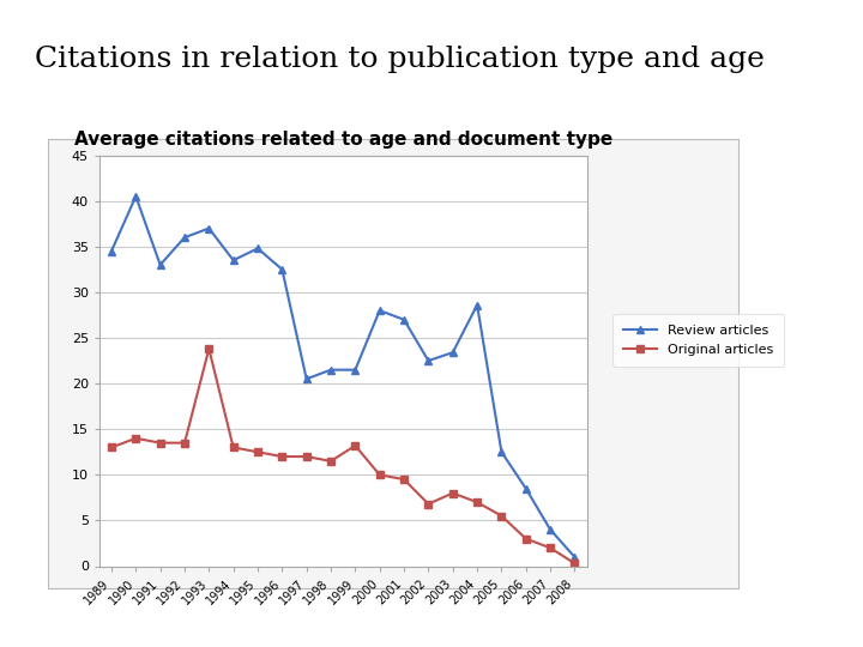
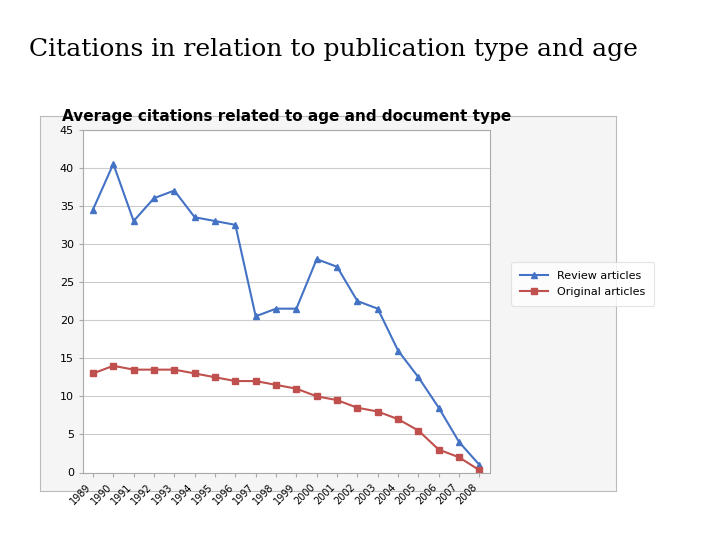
Original articles/1993: 23.8 -> 13.5
Review articles/1995: 34.8 -> 33.0
Original articles/1999: 13.2 -> 11.0
Original articles/2002: 6.8 -> 8.5
Review articles/2003: 23.4 -> 21.5
Review articles/2004: 28.6 -> 16.0
